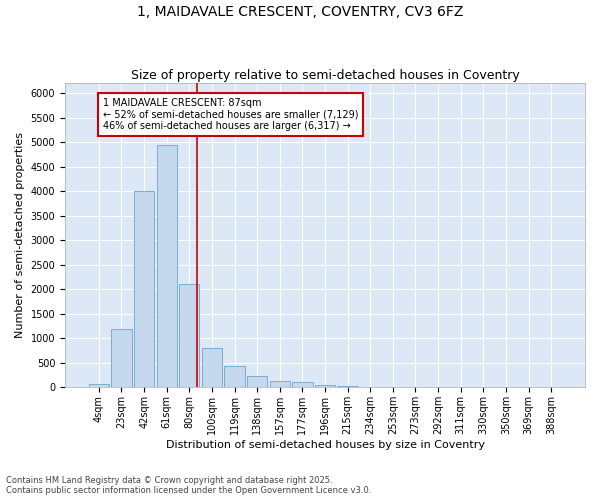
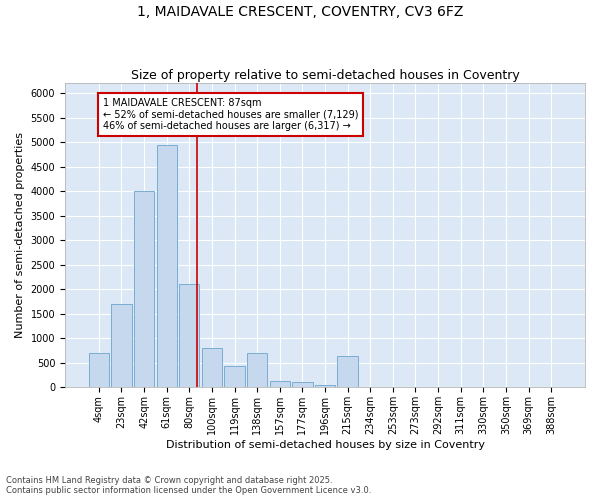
4sqm: 80 -> 700
23sqm: 1200 -> 1700
138sqm: 230 -> 700
215sqm: 20 -> 650
